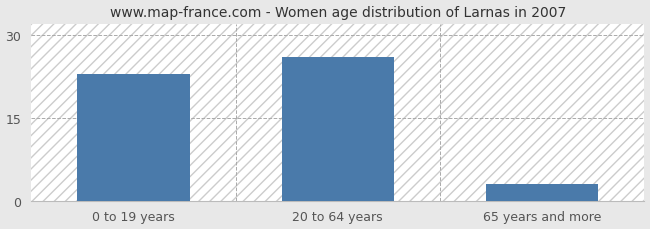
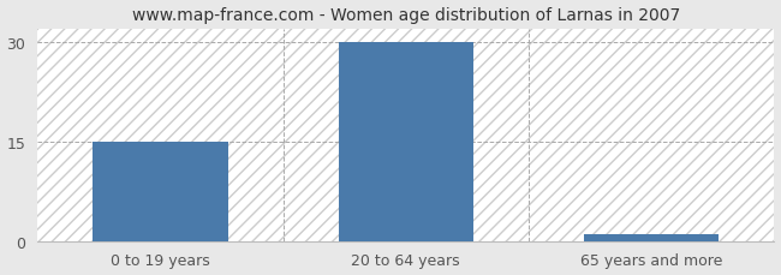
0 to 19 years: 23 -> 15
20 to 64 years: 26 -> 30
65 years and more: 3 -> 1
